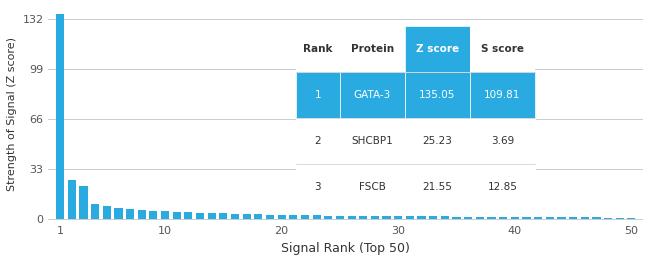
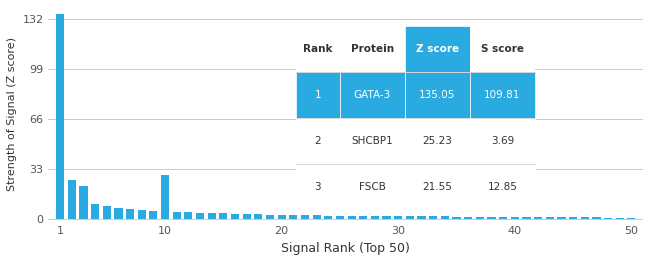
10: 5 -> 29
